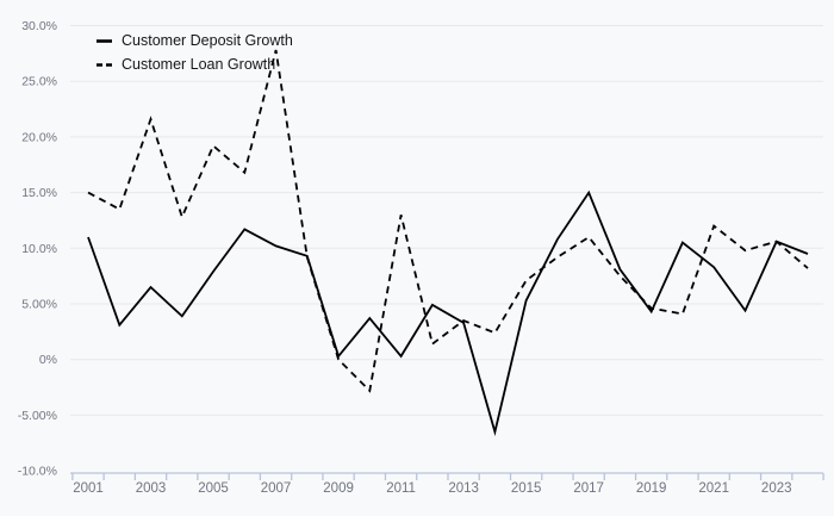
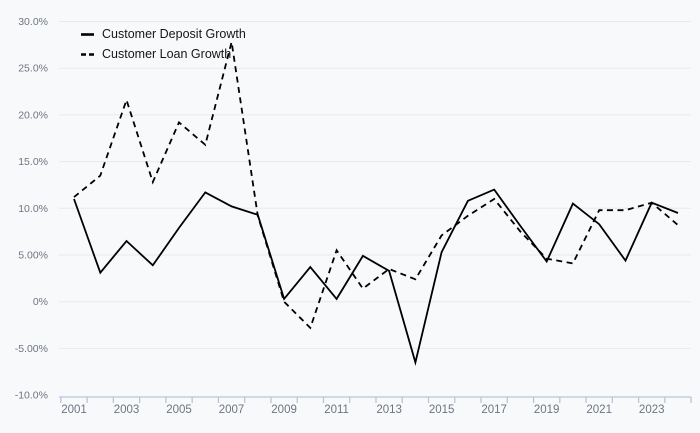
Customer Loan Growth/2001: 15% -> 11%
Customer Loan Growth/2011: 13% -> 6%
Customer Deposit Growth/2017: 15% -> 12%
Customer Loan Growth/2021: 12% -> 10%
